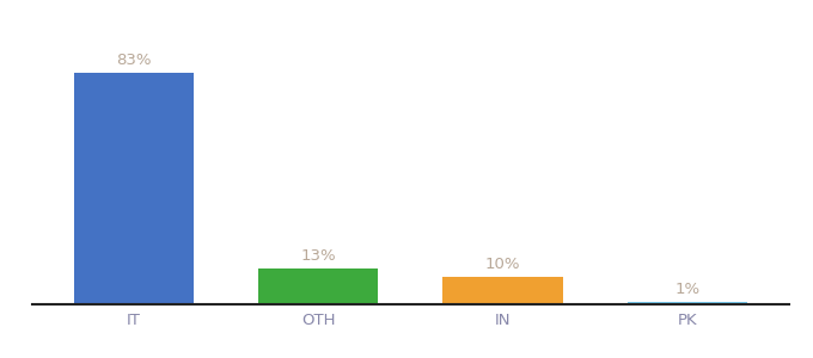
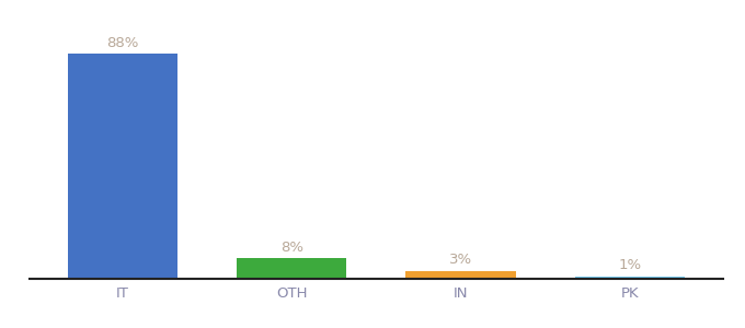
IT: 83% -> 88%
OTH: 13% -> 8%
IN: 10% -> 3%
